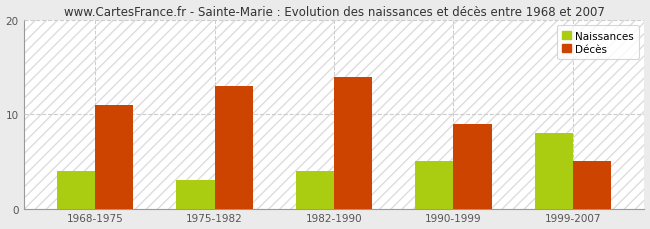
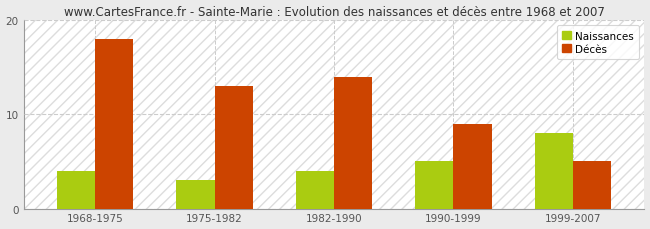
Décès/1968-1975: 11 -> 18
